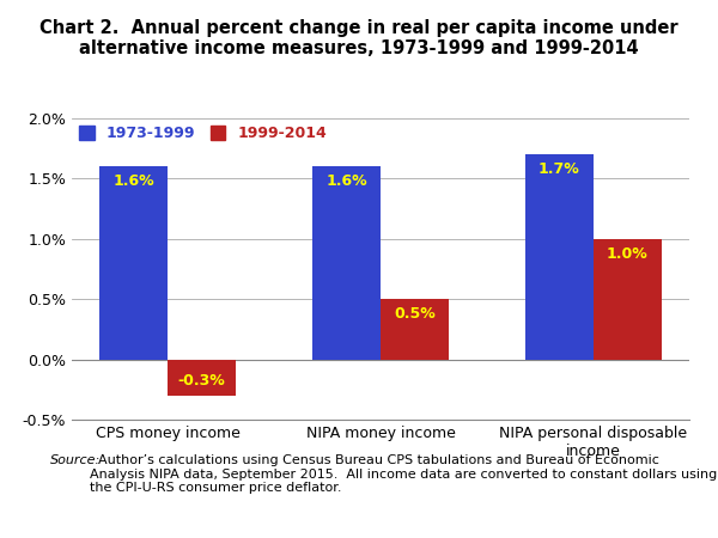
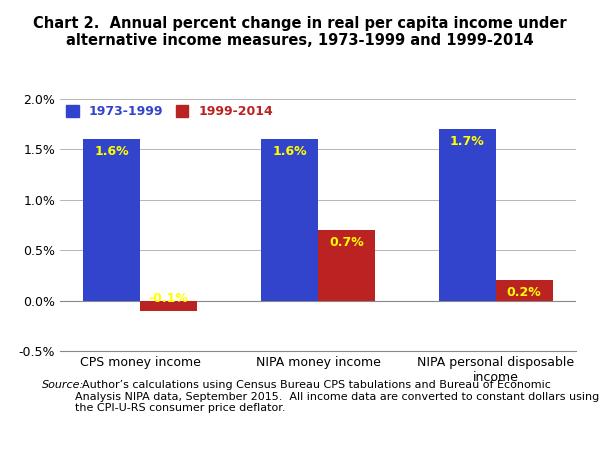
1999-2014/CPS money income: -0.3% -> -0.1%
1999-2014/NIPA money income: 0.5% -> 0.7%
1999-2014/NIPA personal disposable income: 1.0% -> 0.2%
